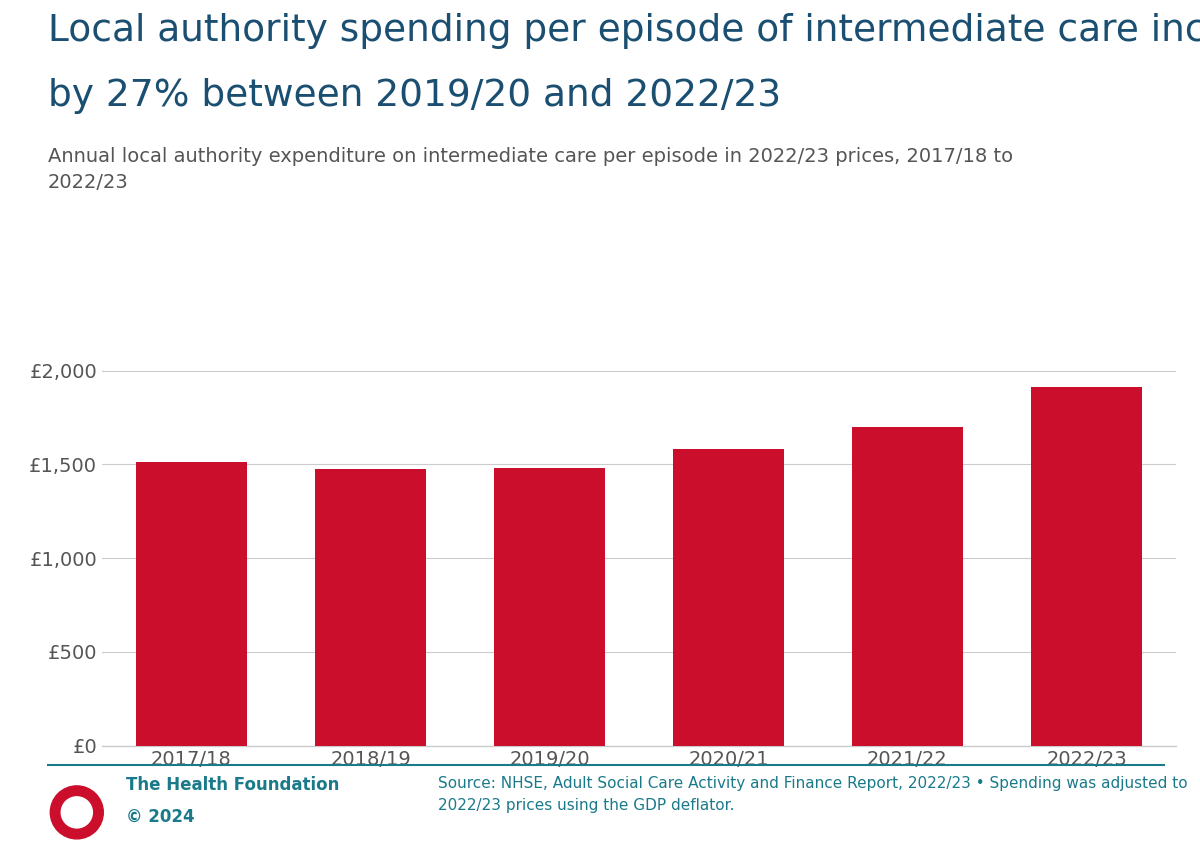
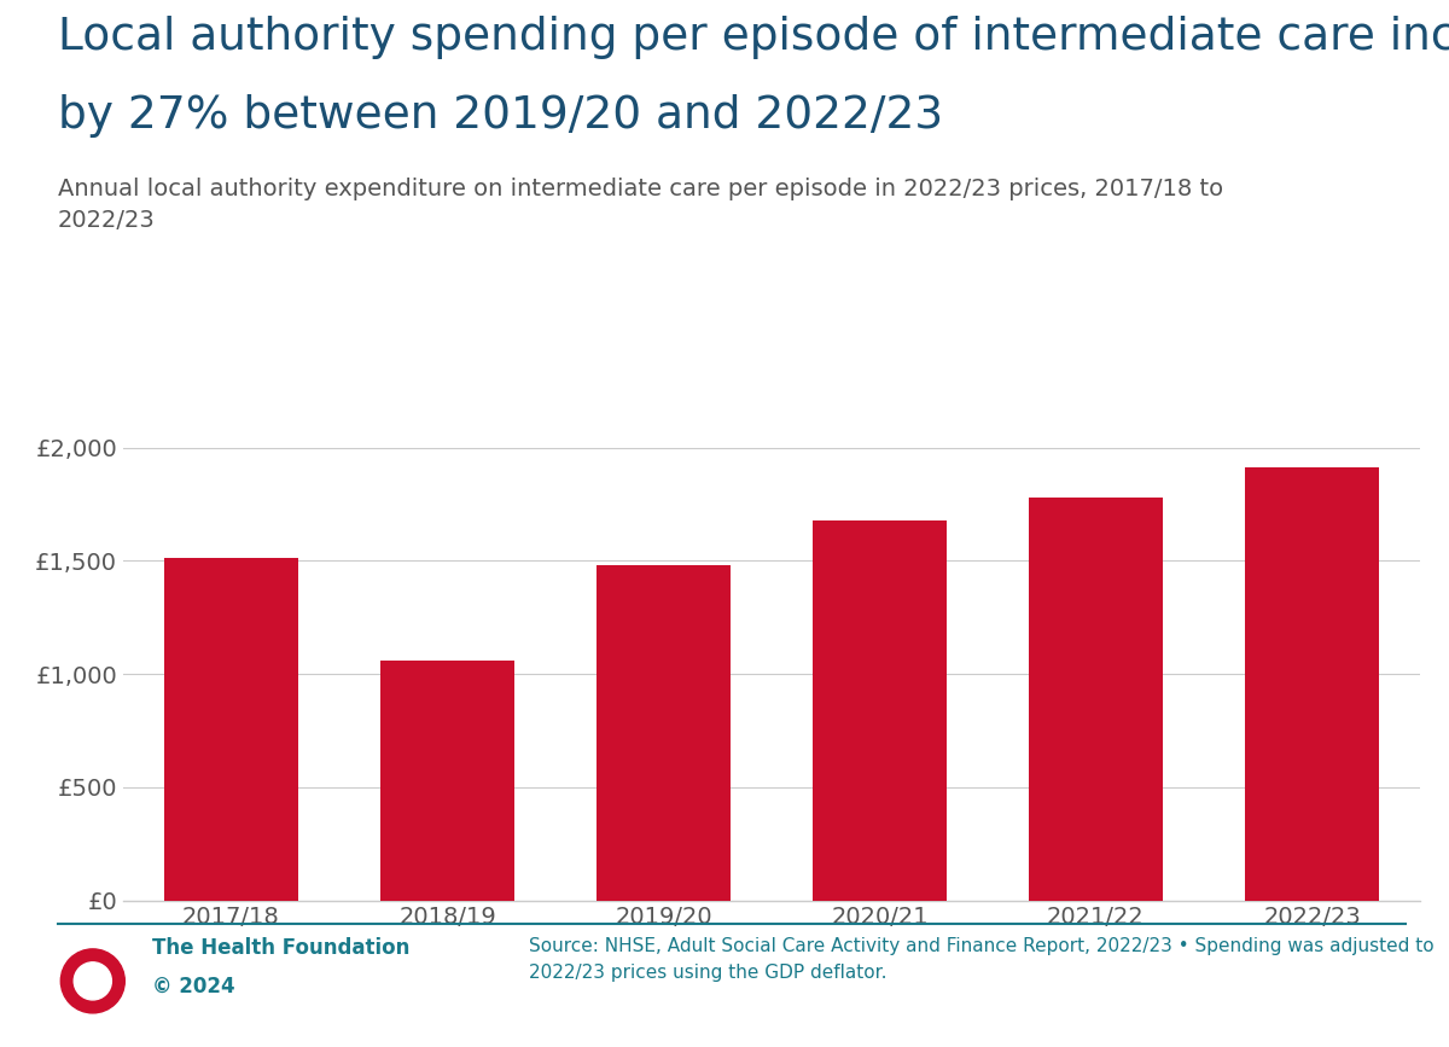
2018/19: £1,480 -> £1,060
2020/21: £1,580 -> £1,680
2021/22: £1,700 -> £1,780
